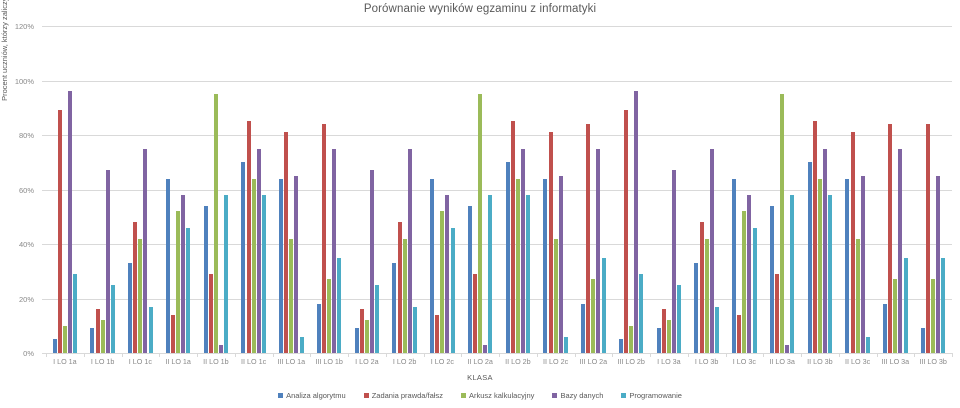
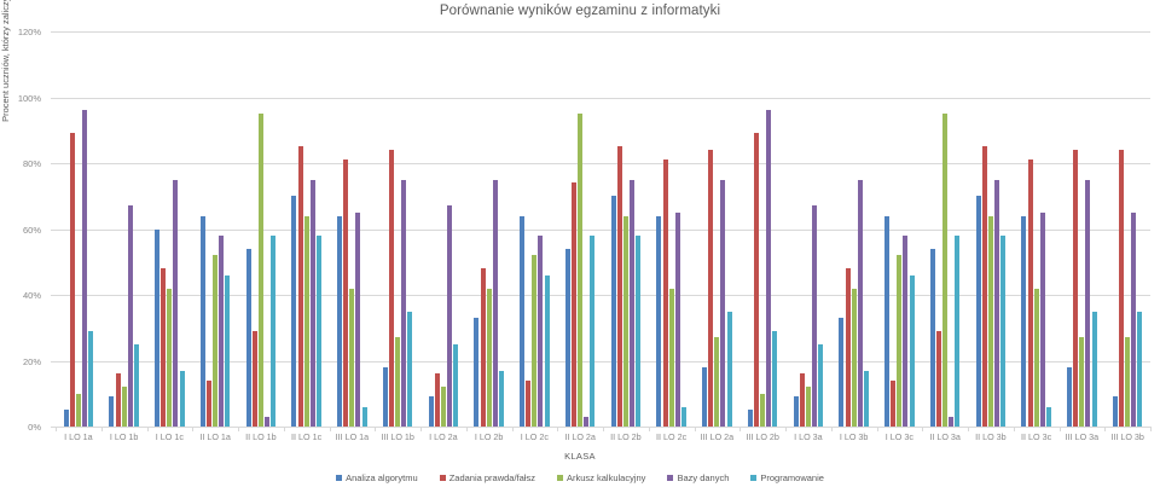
Analiza algorytmu/I LO 1c: 33% -> 60%
Zadania prawda/fałsz/II LO 2a: 29% -> 74%
